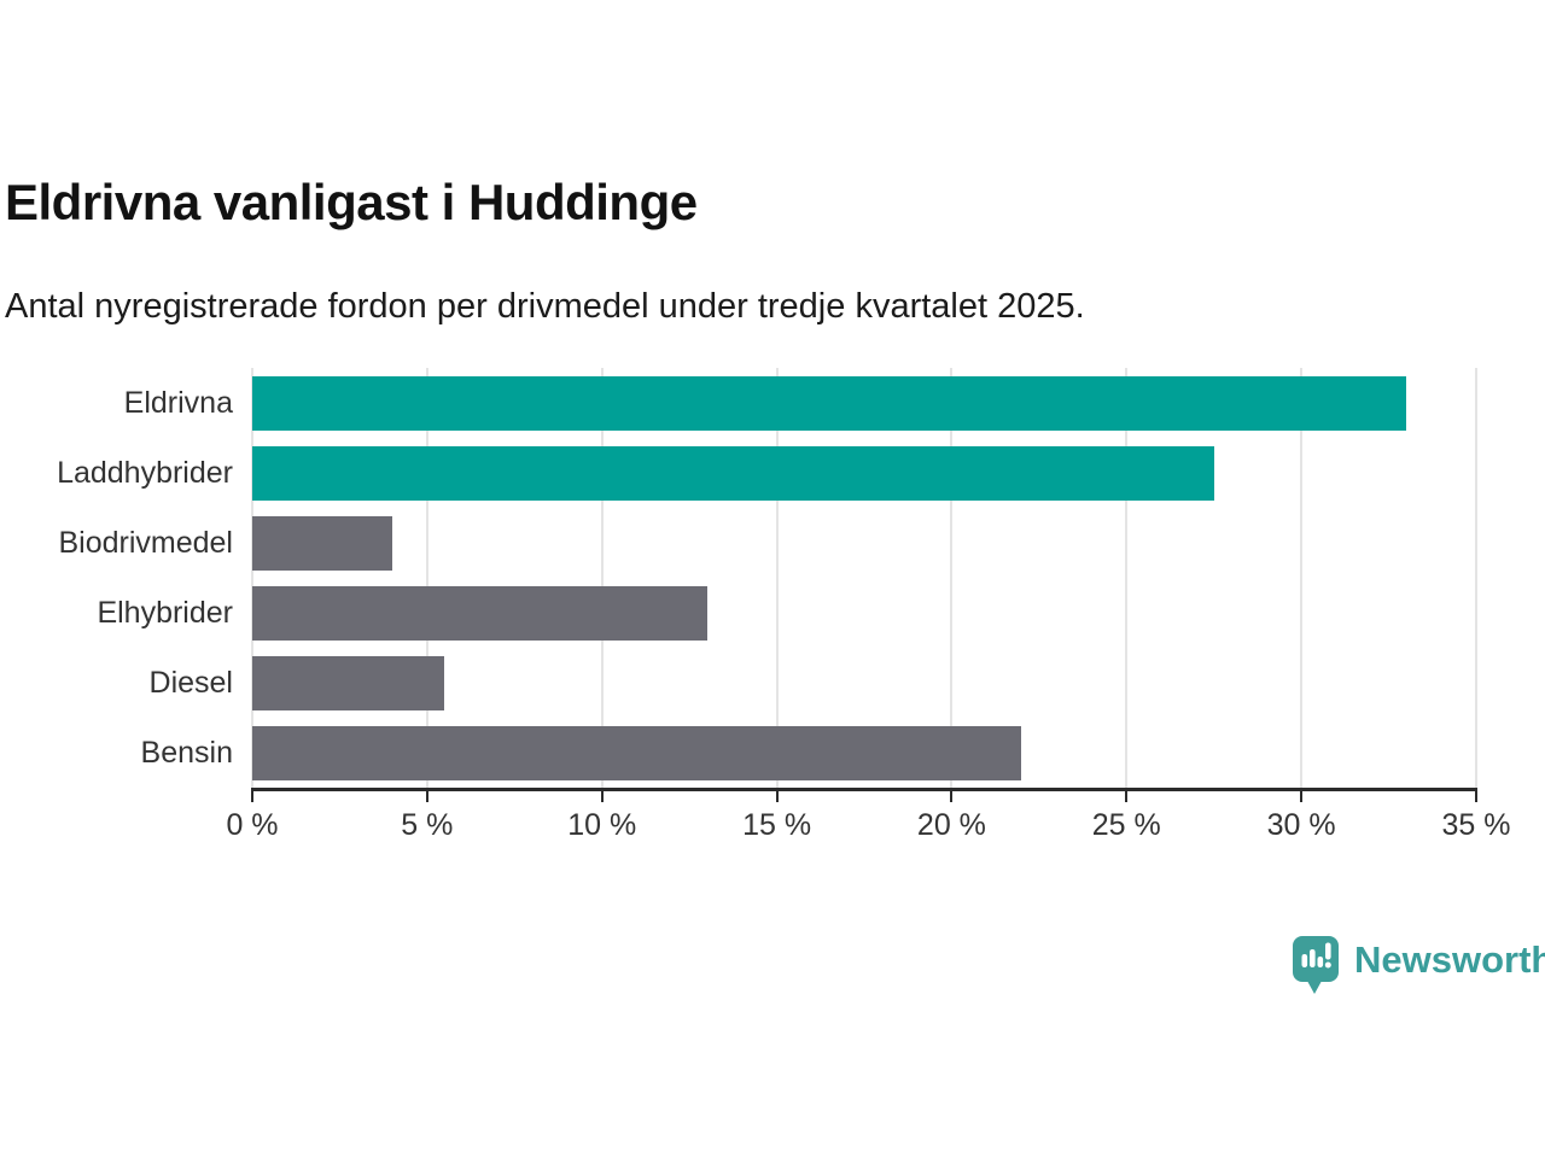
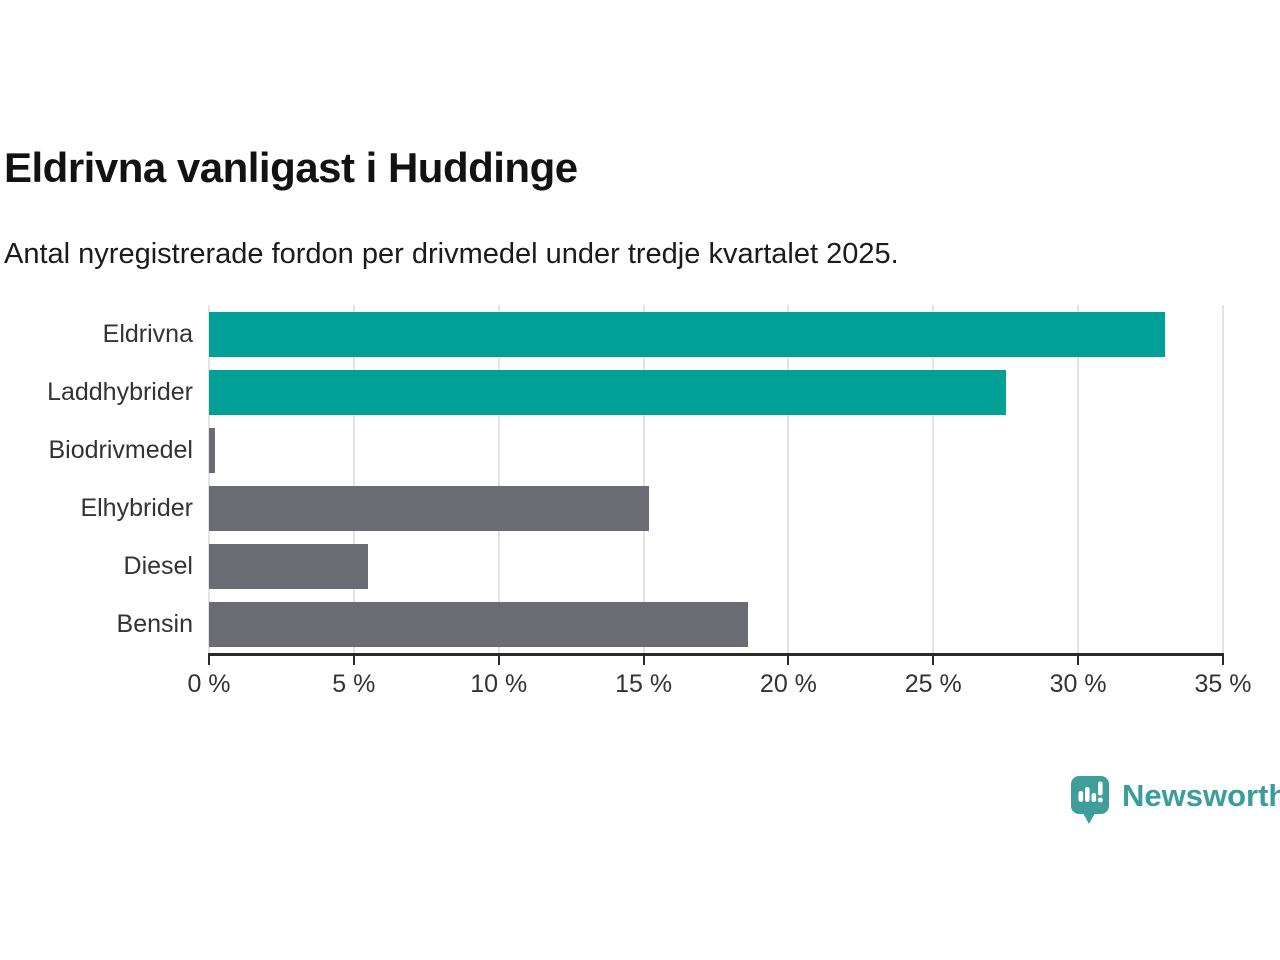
Biodrivmedel: 4.0% -> 0.2%
Elhybrider: 13.0% -> 15.2%
Bensin: 22.0% -> 18.6%
